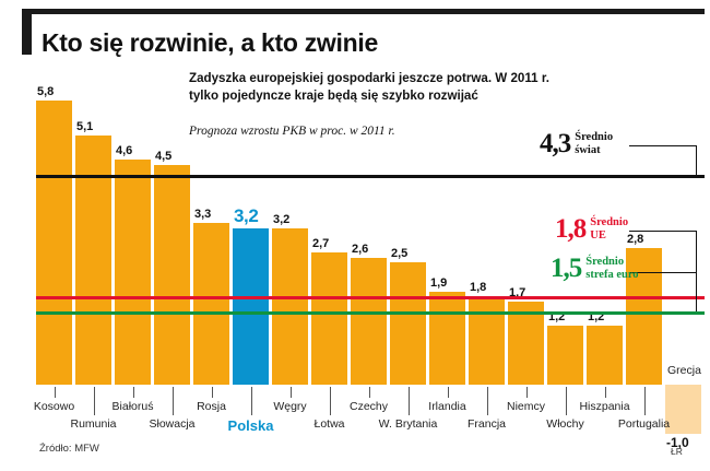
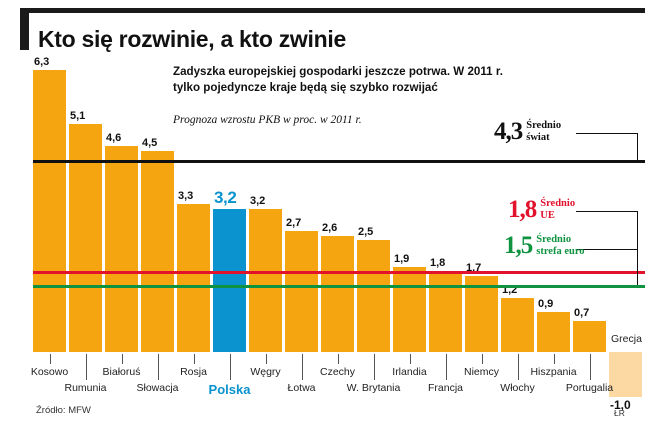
Kosowo: 5,8 -> 6,3
Hiszpania: 1,2 -> 0,9
Portugalia: 2,8 -> 0,7
